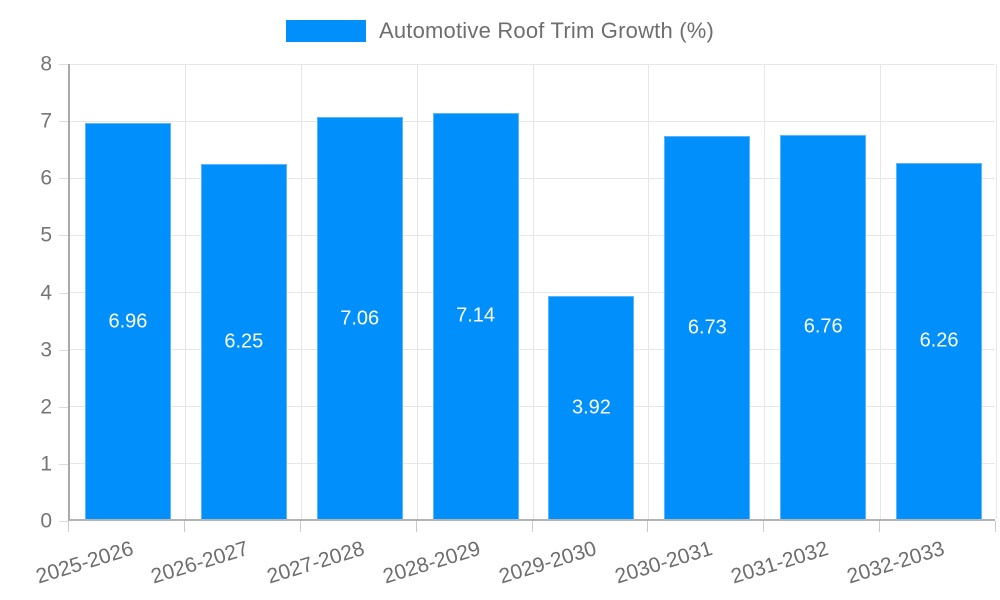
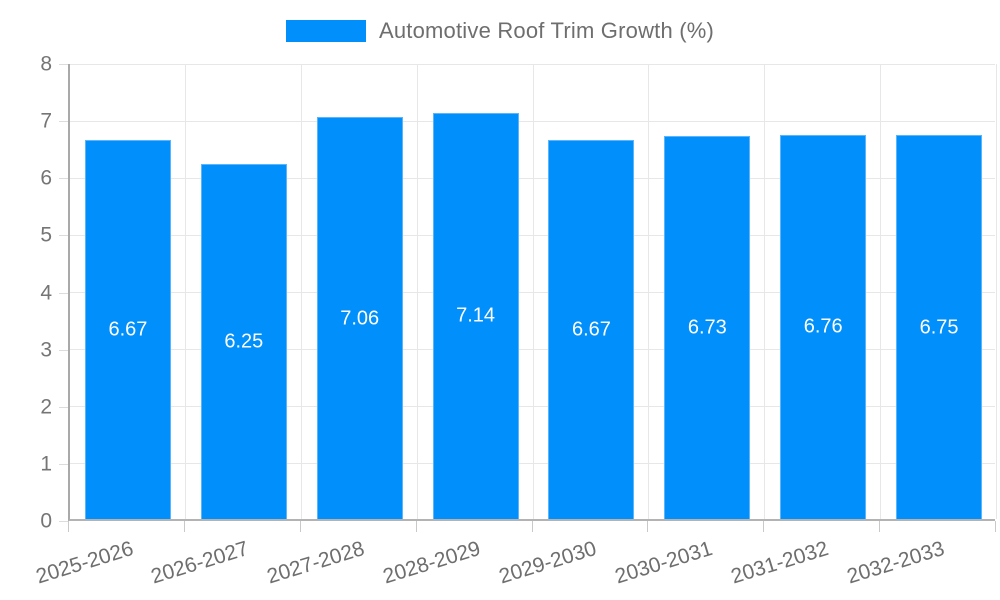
2025-2026: 6.96 -> 6.67
2029-2030: 3.92 -> 6.67
2032-2033: 6.26 -> 6.75
